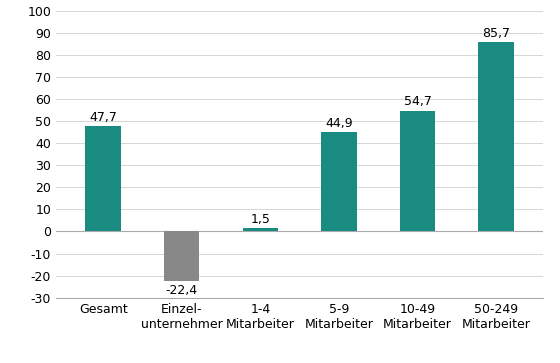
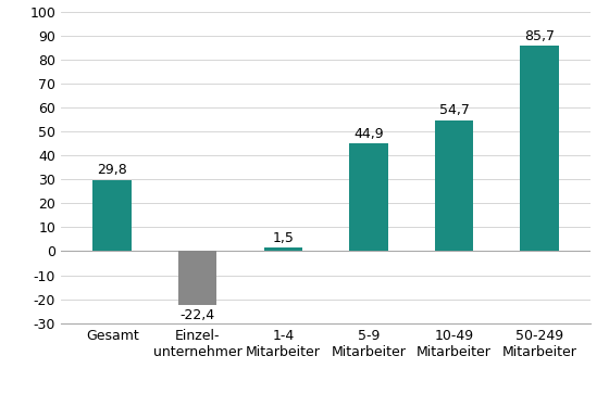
Gesamt: 47,7 -> 29,8
